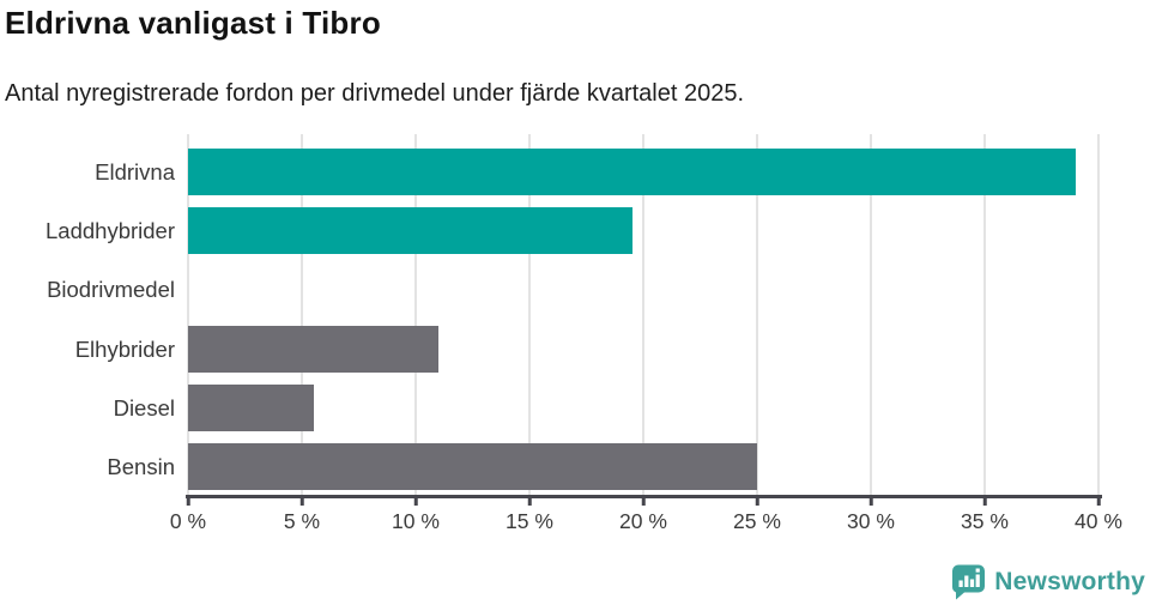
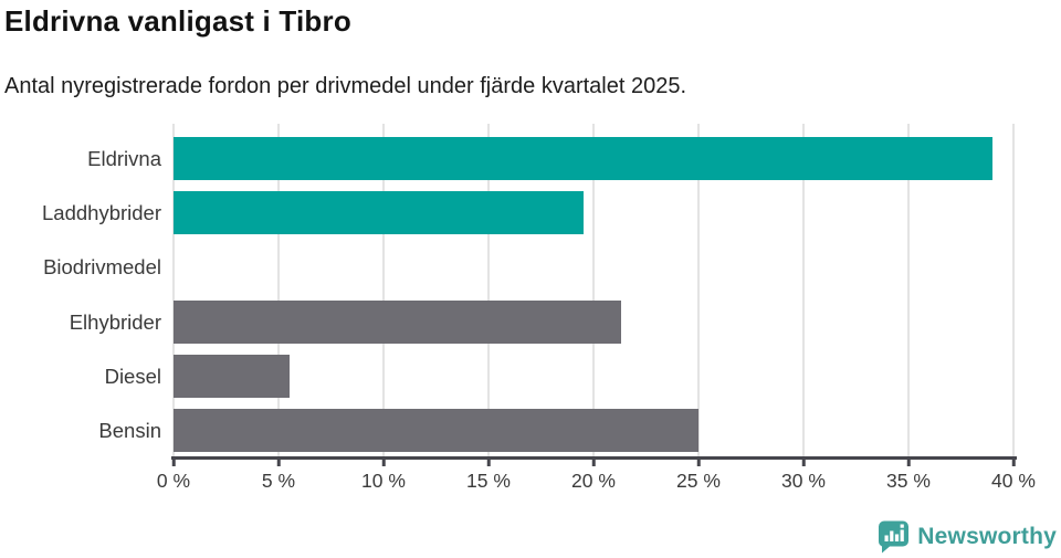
Elhybrider: 11.0% -> 21.3%
